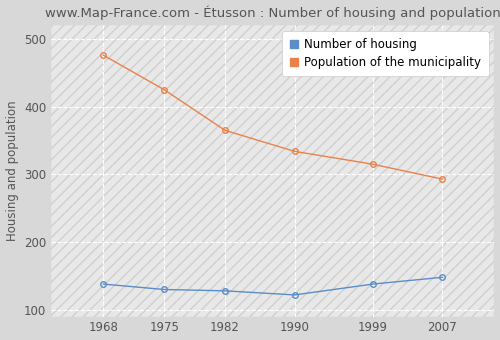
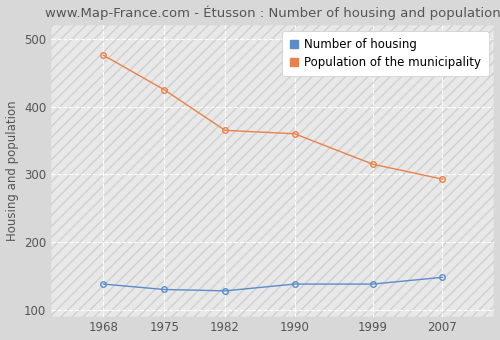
Number of housing/1990: 122 -> 138
Population of the municipality/1990: 334 -> 360
